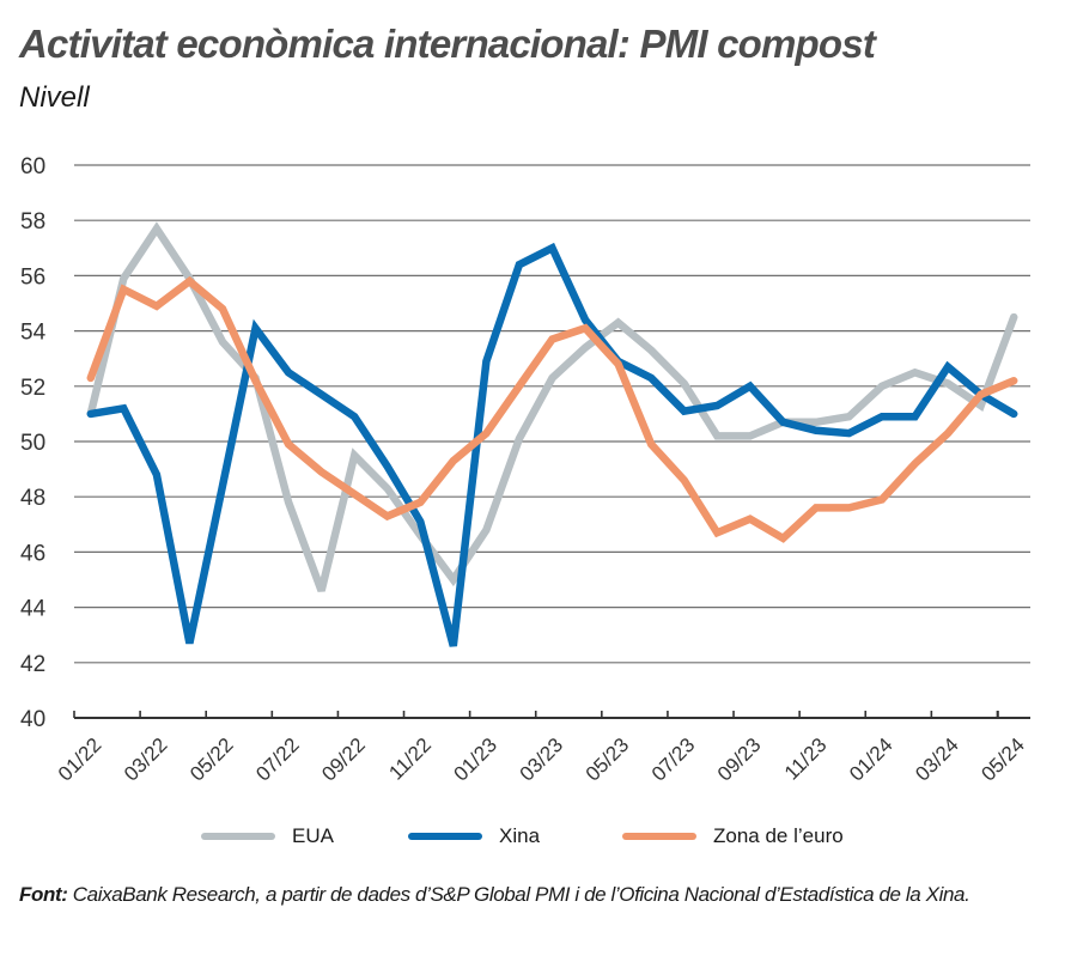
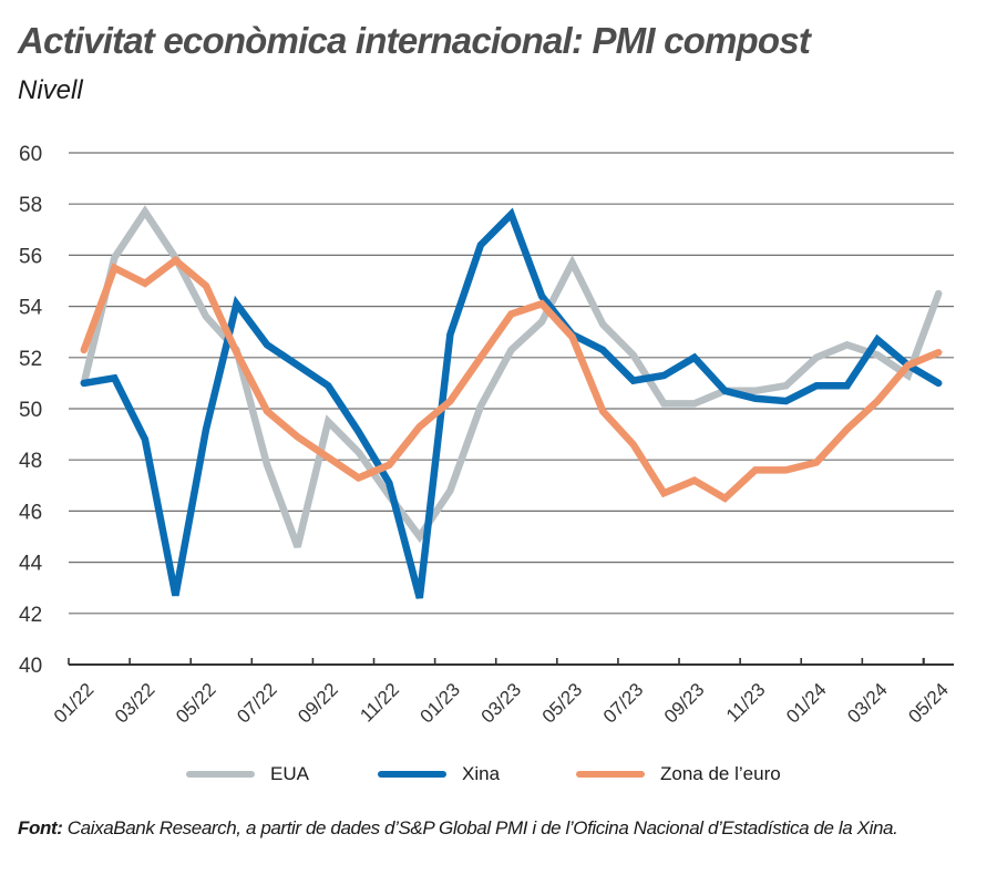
Xina/05/22: 48.4 -> 49.2
Xina/03/23: 57.0 -> 57.6
EUA/05/23: 54.3 -> 55.7
